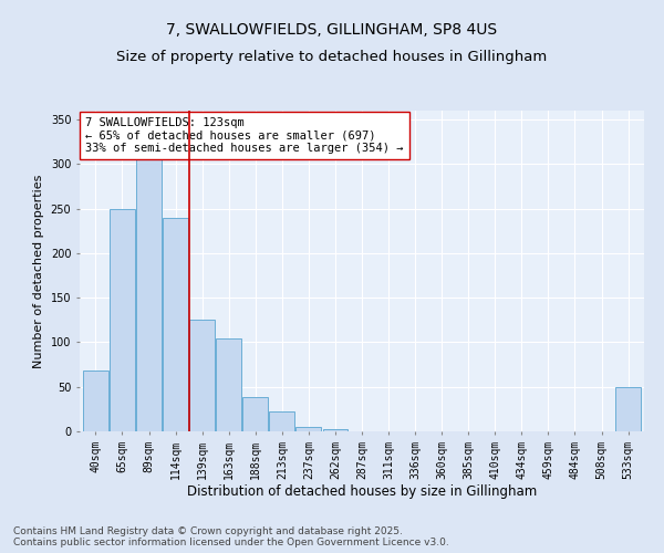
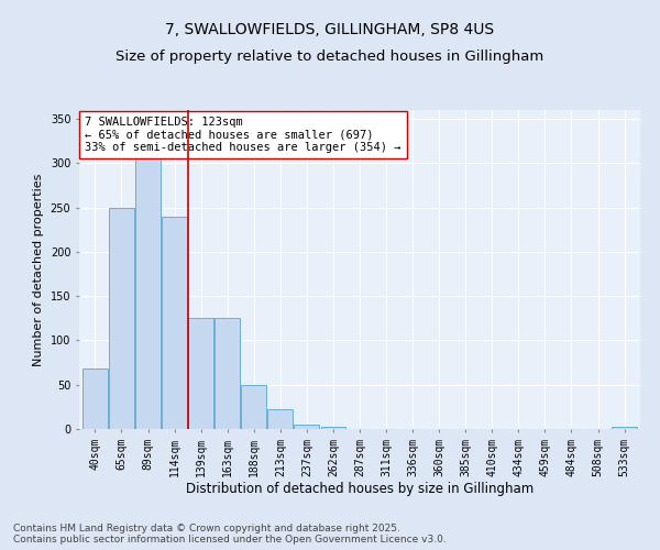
163sqm: 104 -> 125
188sqm: 38 -> 50
533sqm: 50 -> 2
